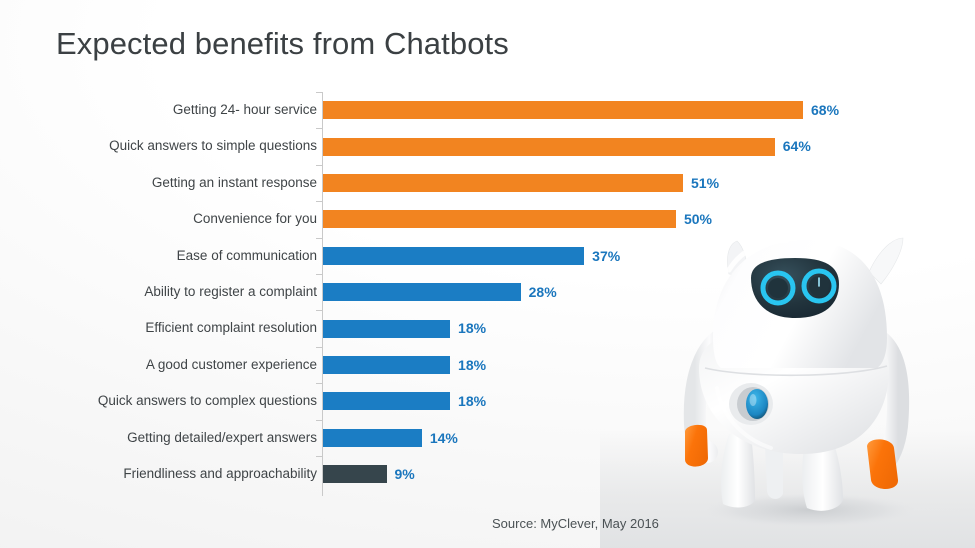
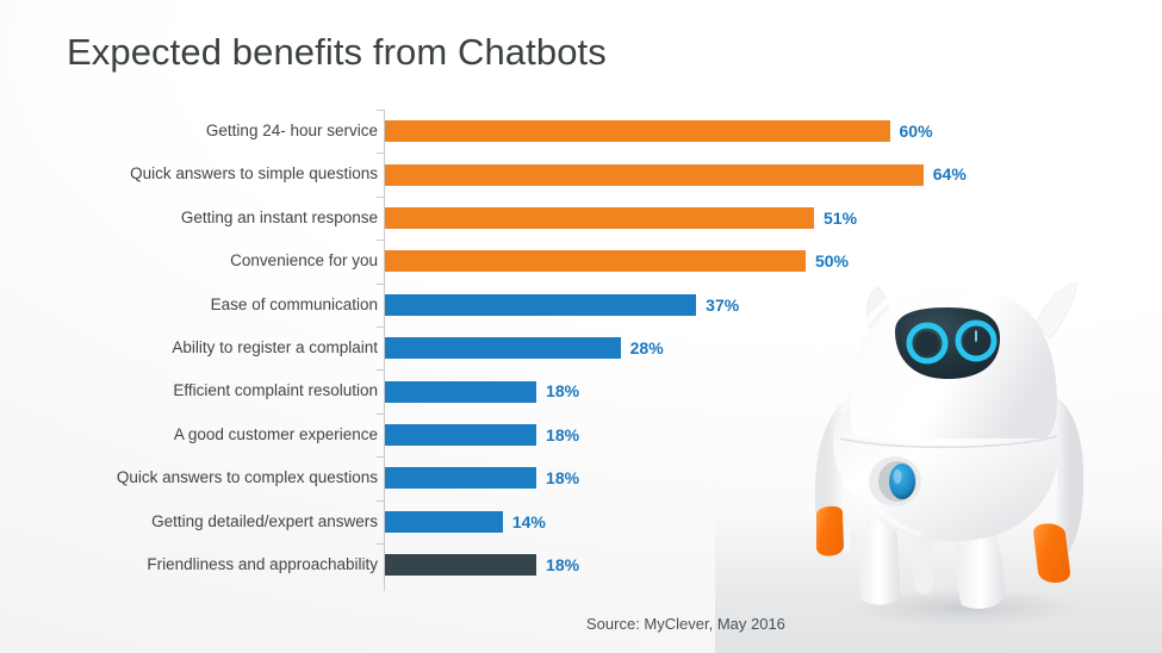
Getting 24- hour service: 68% -> 60%
Friendliness and approachability: 9% -> 18%
